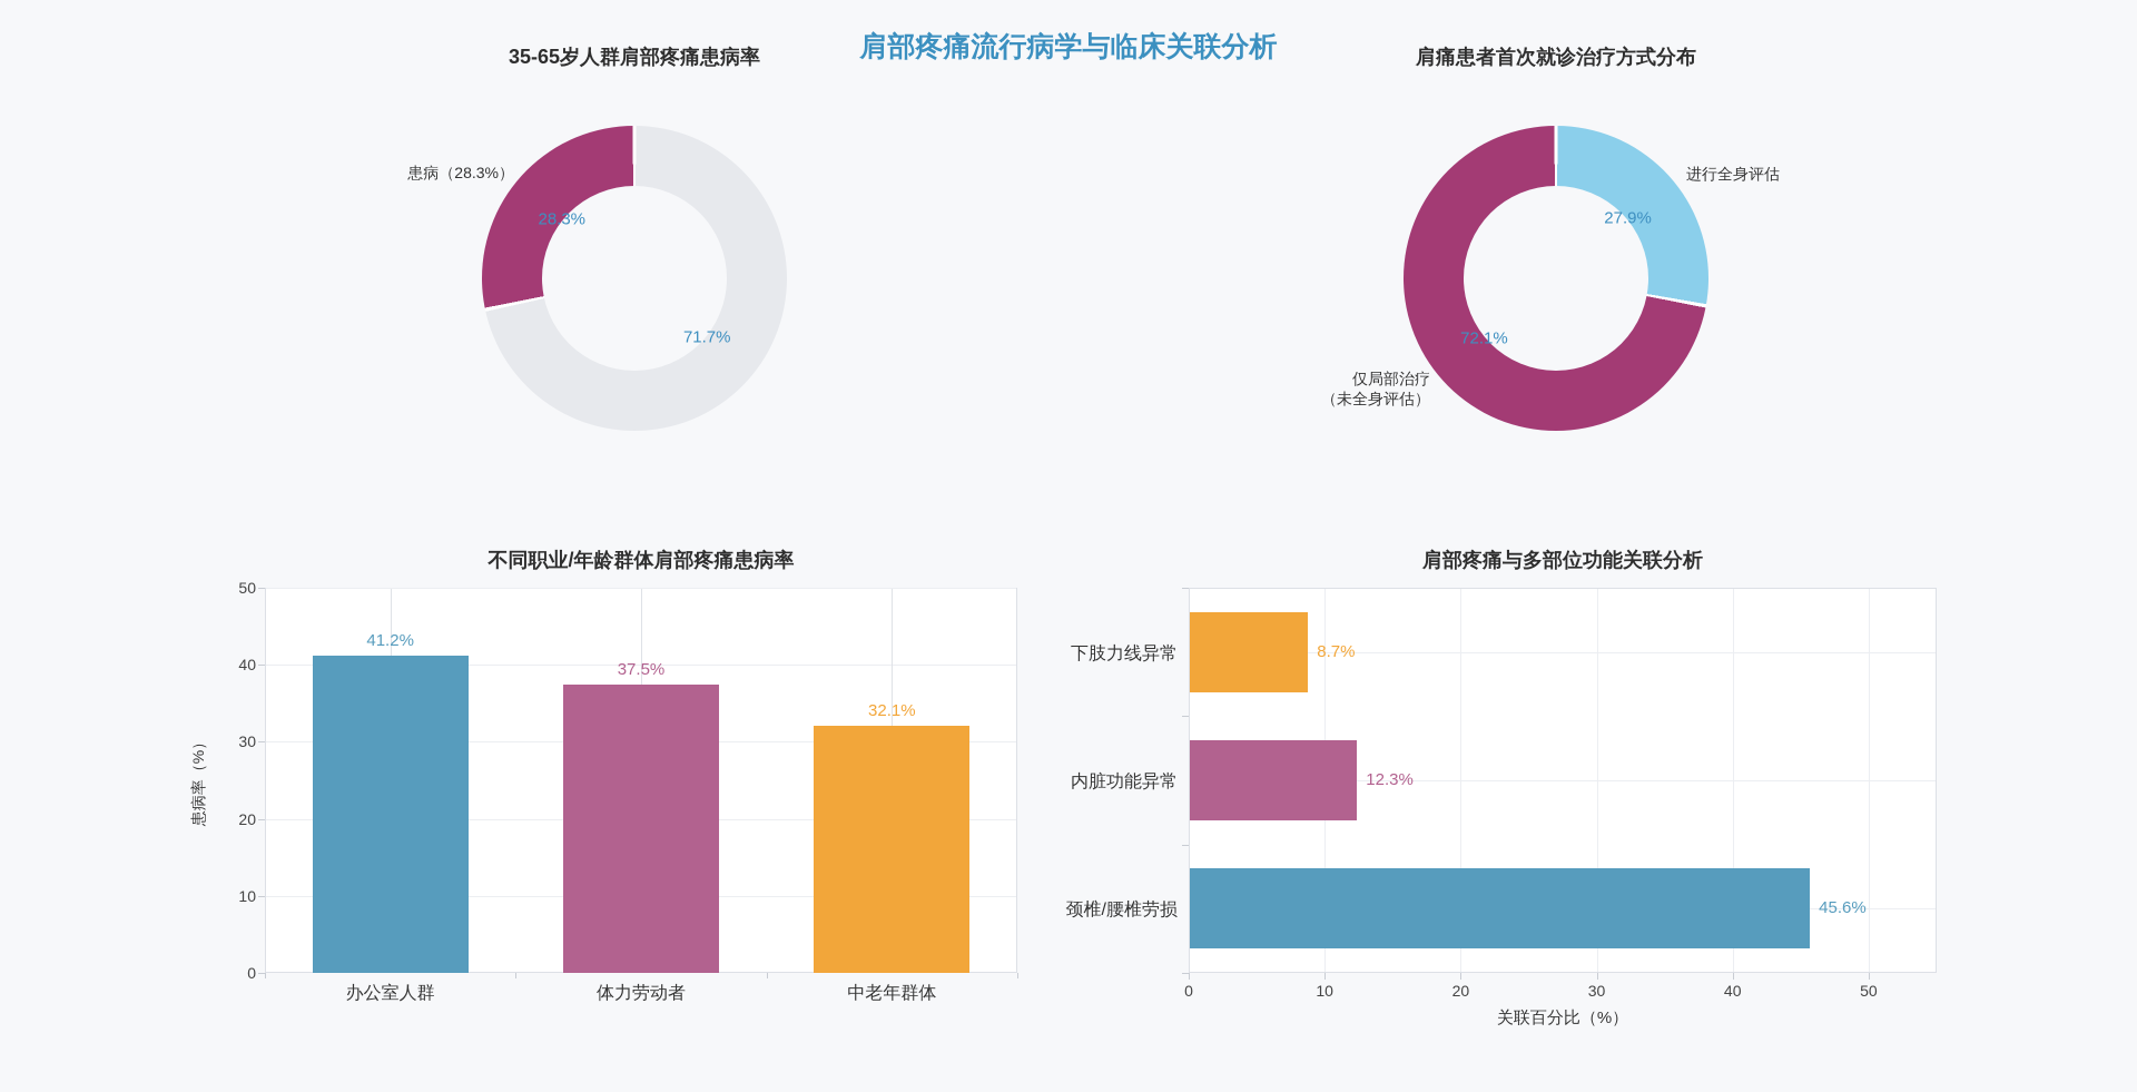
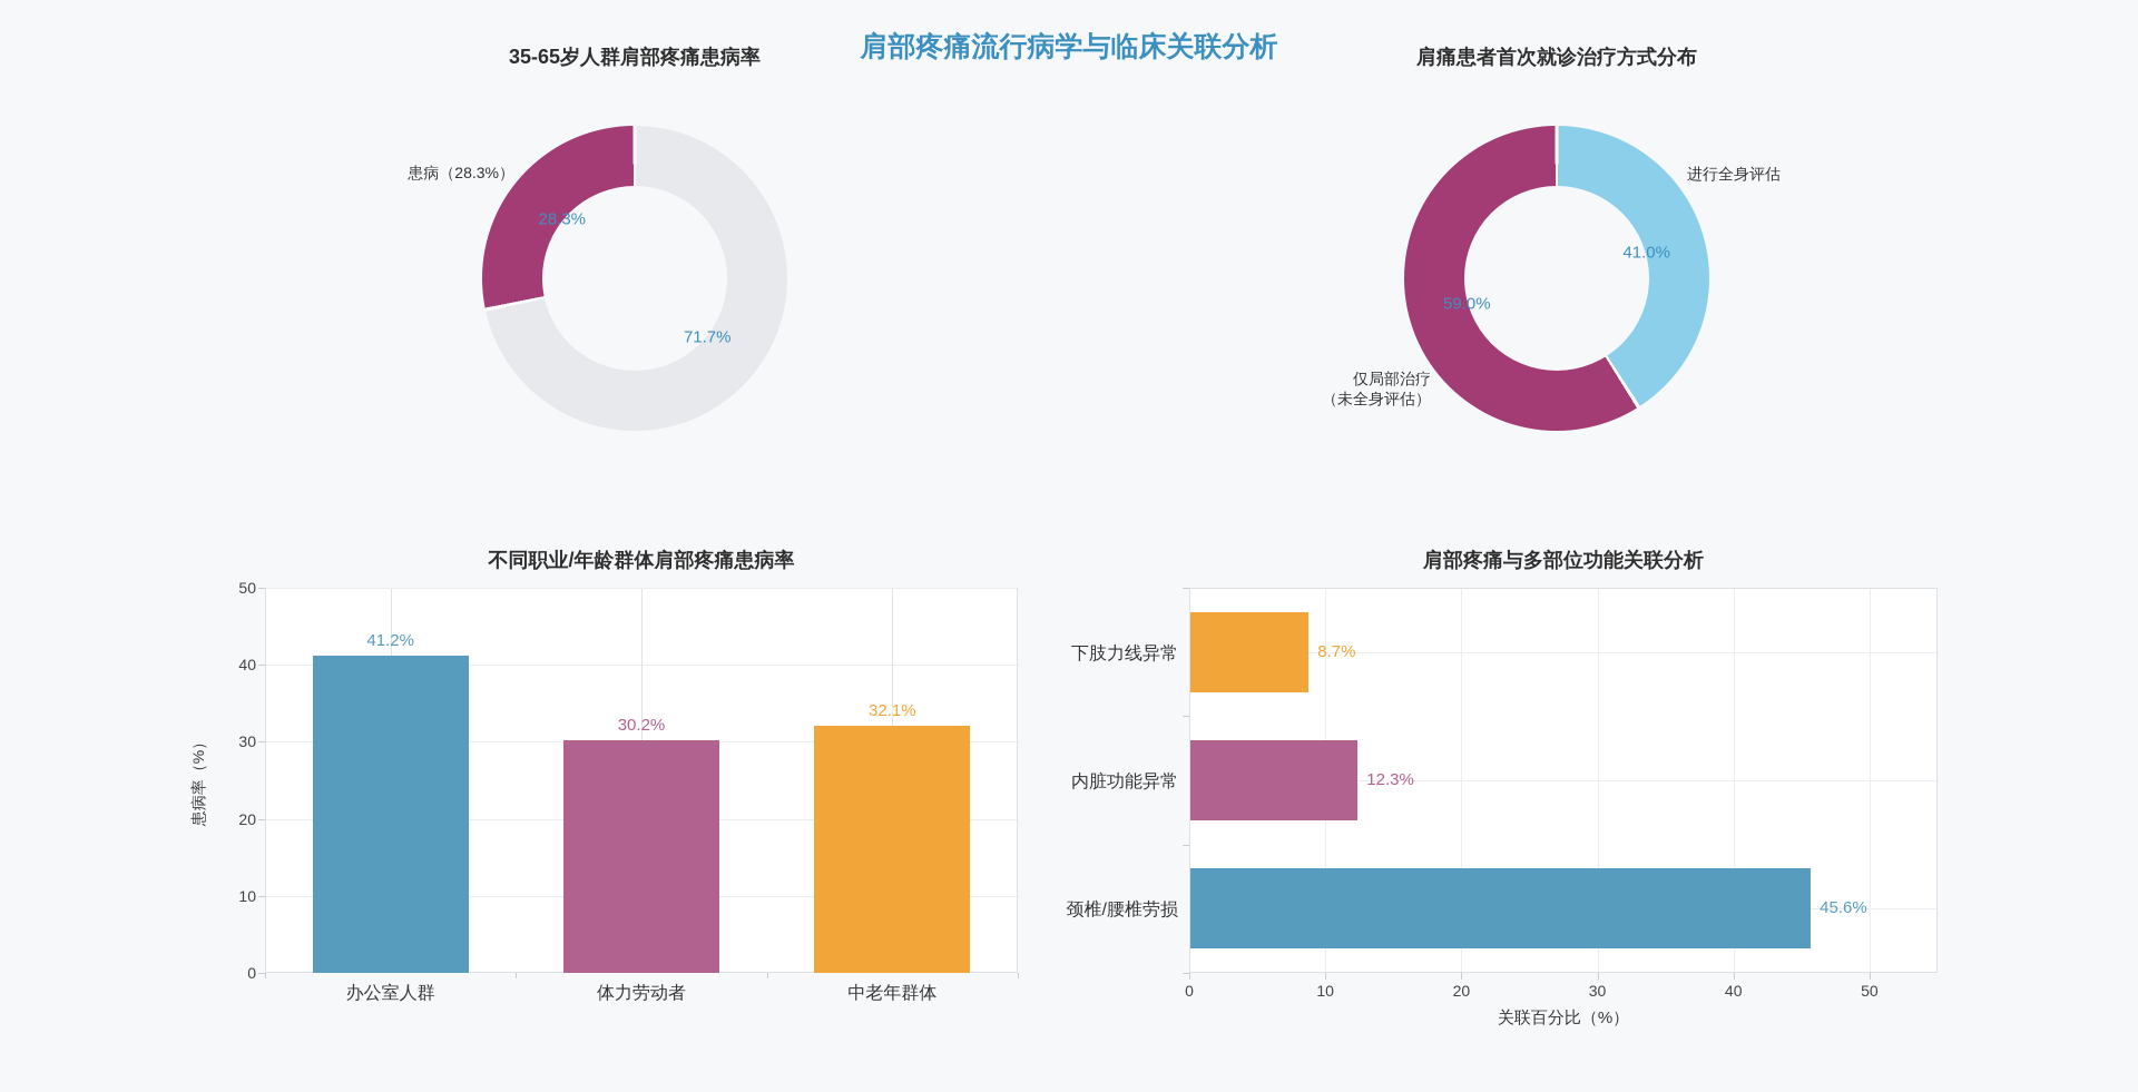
肩痛患者首次就诊治疗方式分布/进行全身评估: 27.9% -> 41.0%
肩痛患者首次就诊治疗方式分布/仅局部治疗（未全身评估）: 72.1% -> 59.0%
不同职业/年龄群体肩部疼痛患病率/体力劳动者: 37.5% -> 30.2%
